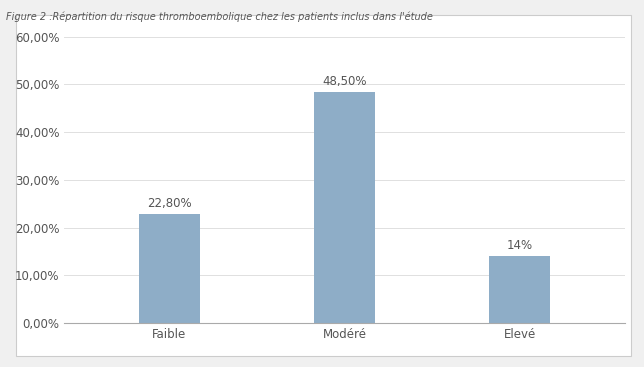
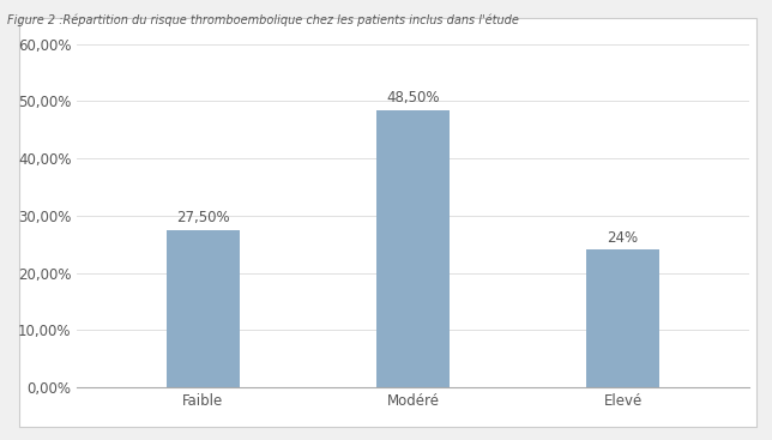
Faible: 22,80% -> 27,50%
Elevé: 14% -> 24%
